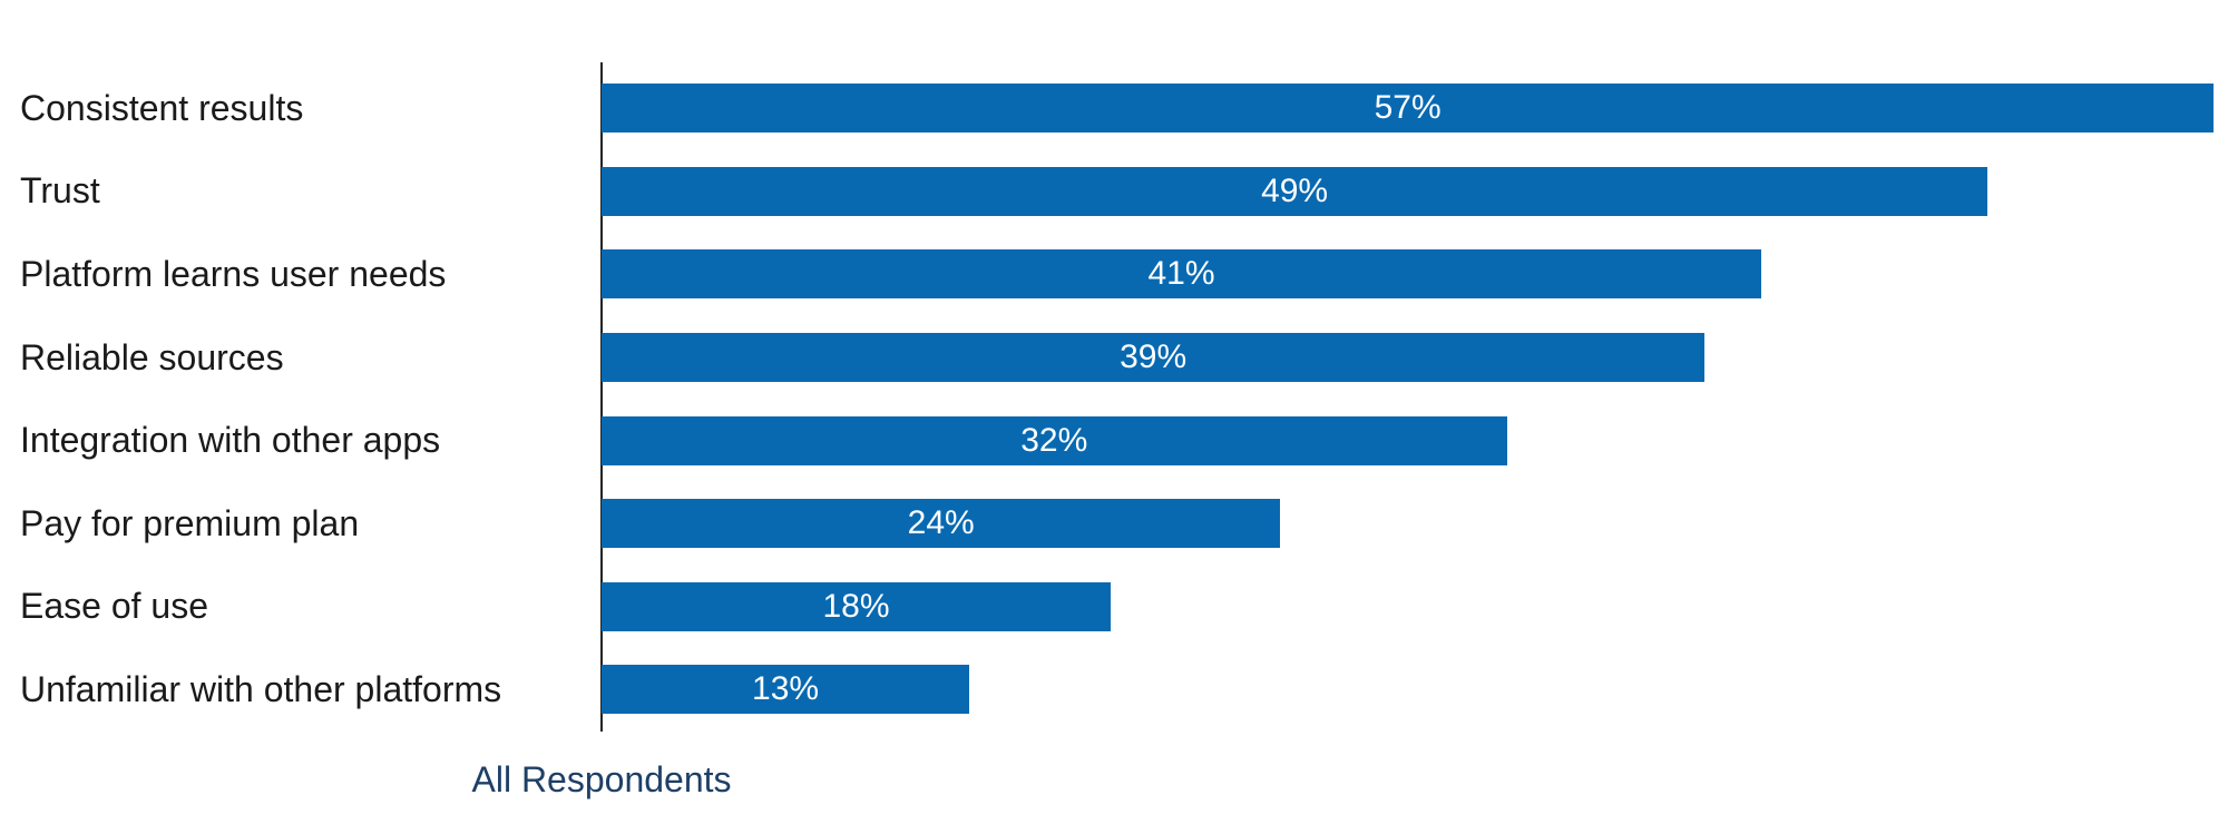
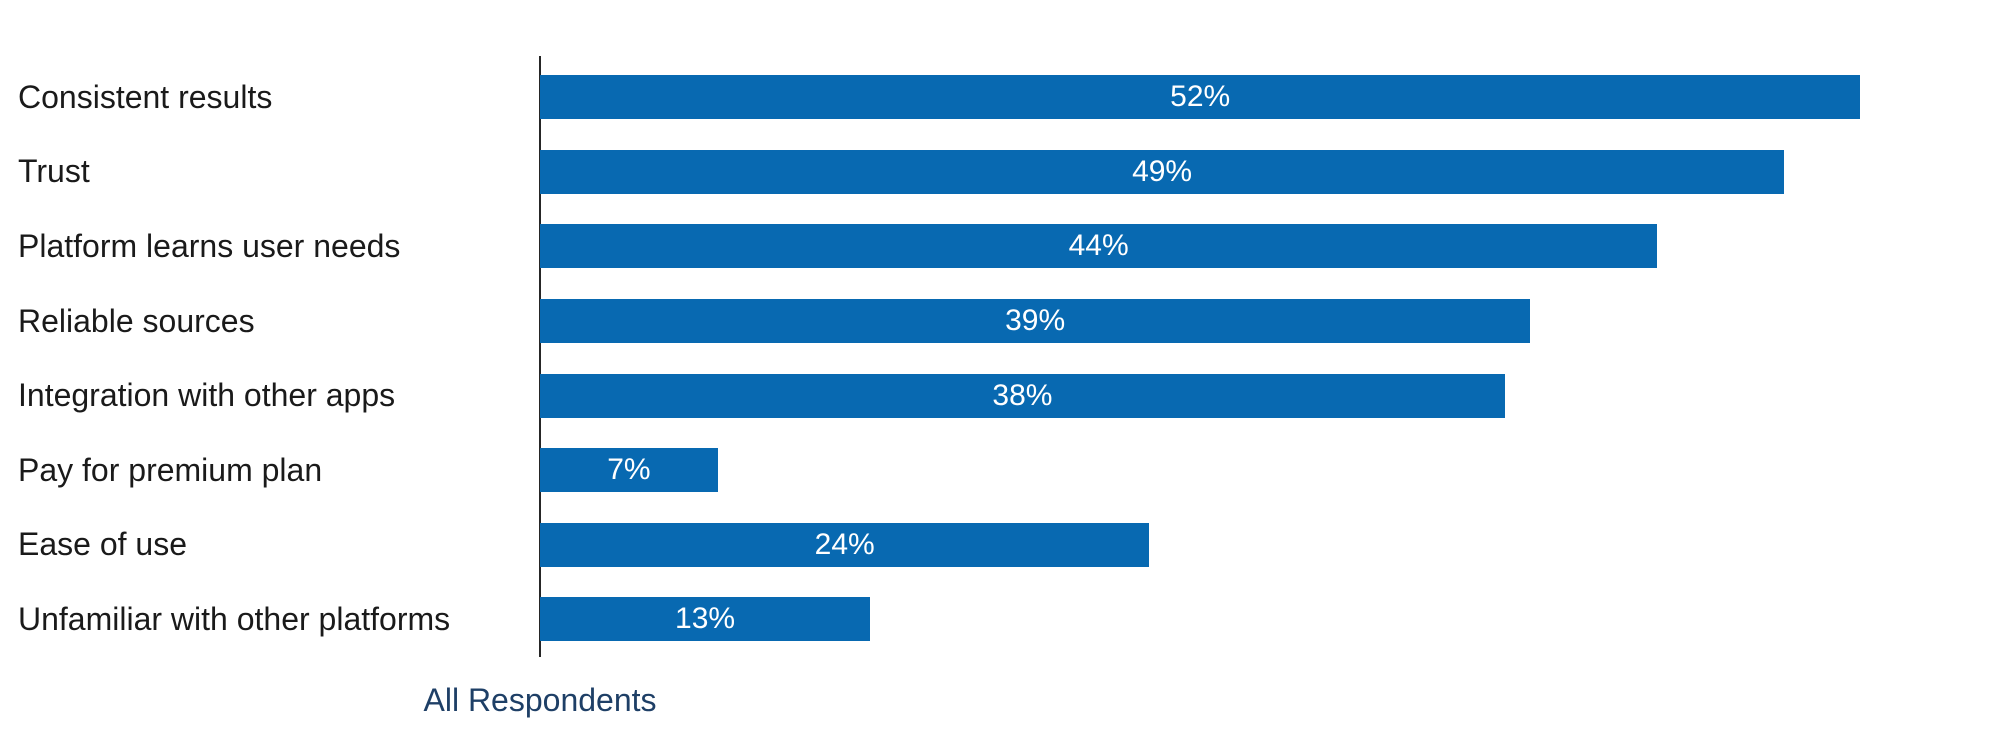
Consistent results: 57% -> 52%
Platform learns user needs: 41% -> 44%
Integration with other apps: 32% -> 38%
Pay for premium plan: 24% -> 7%
Ease of use: 18% -> 24%
